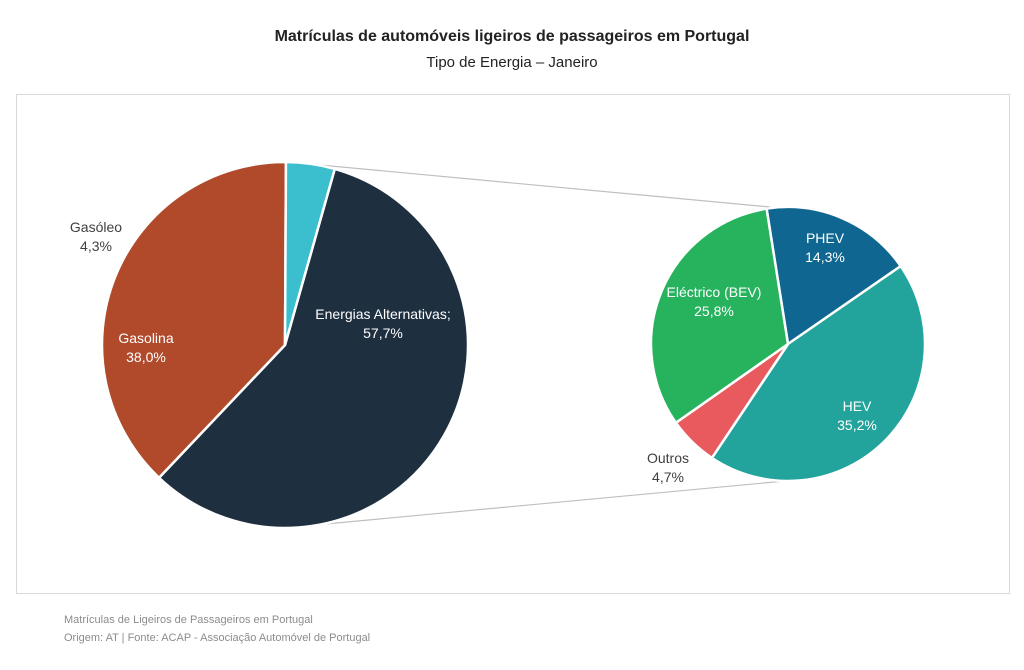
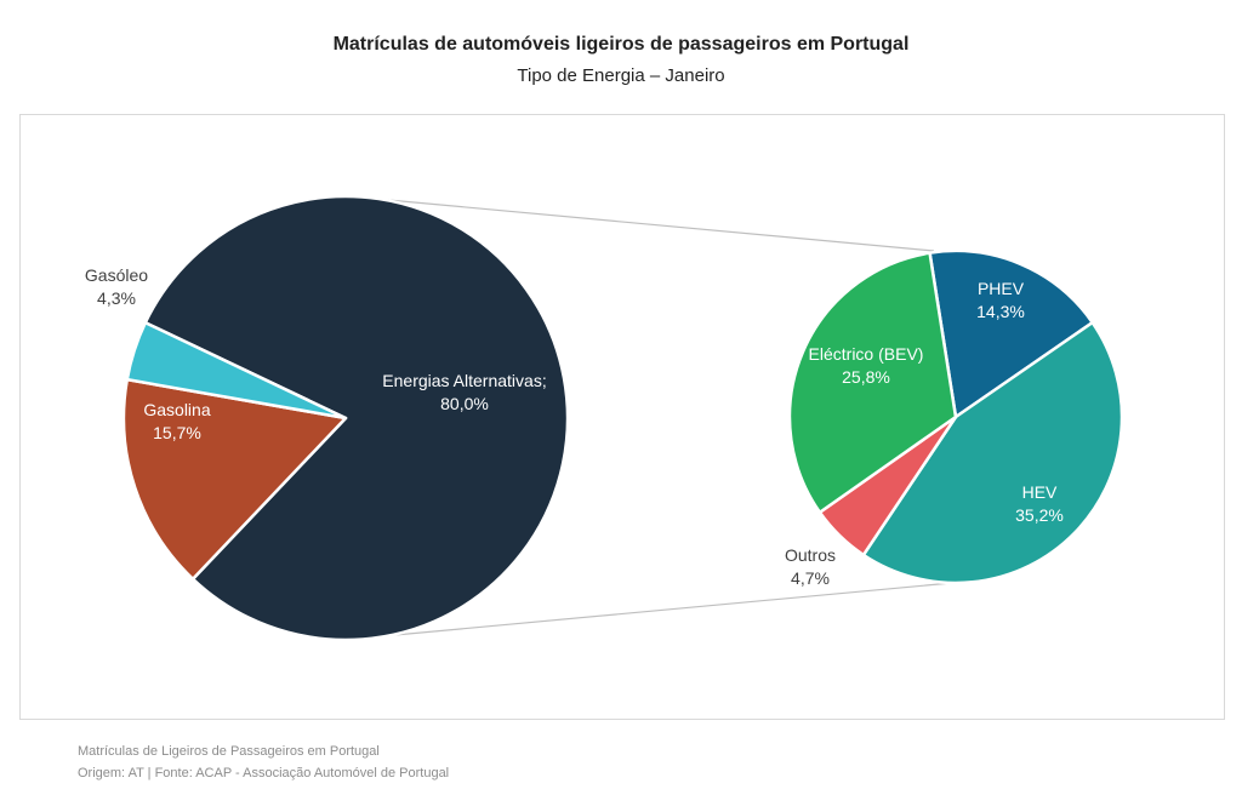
Matrículas de automóveis ligeiros de passageiros em Portugal/Energias Alternativas;: 57,7% -> 80,0%
Matrículas de automóveis ligeiros de passageiros em Portugal/Gasolina: 38,0% -> 15,7%
